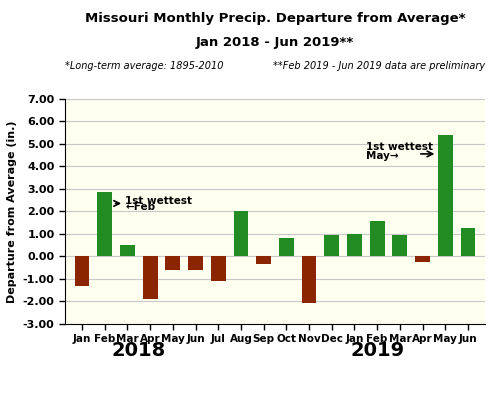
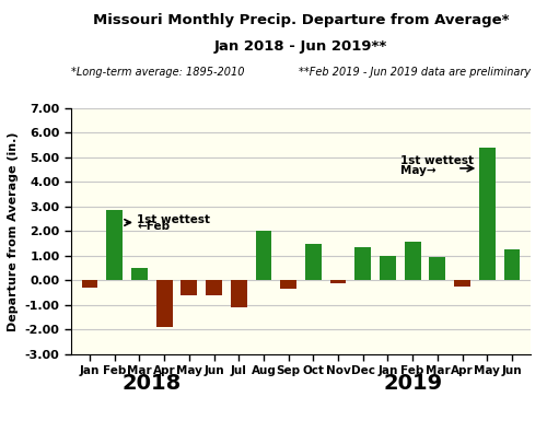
Jan: -1.30 -> -0.30
Oct: 0.80 -> 1.50
Nov: -2.05 -> -0.10
Dec: 0.95 -> 1.35
